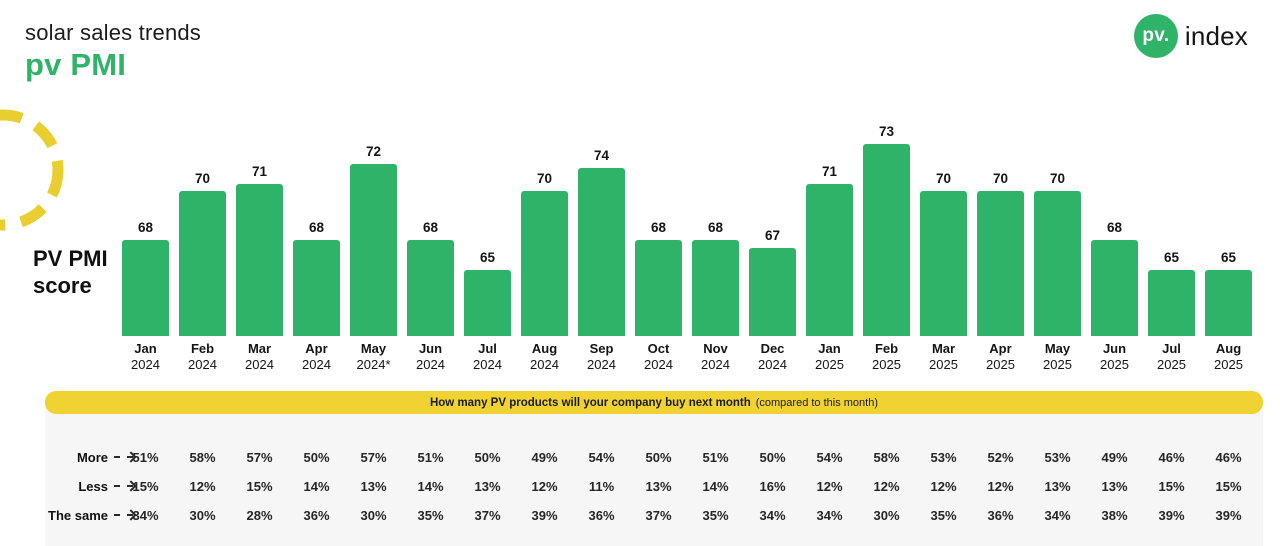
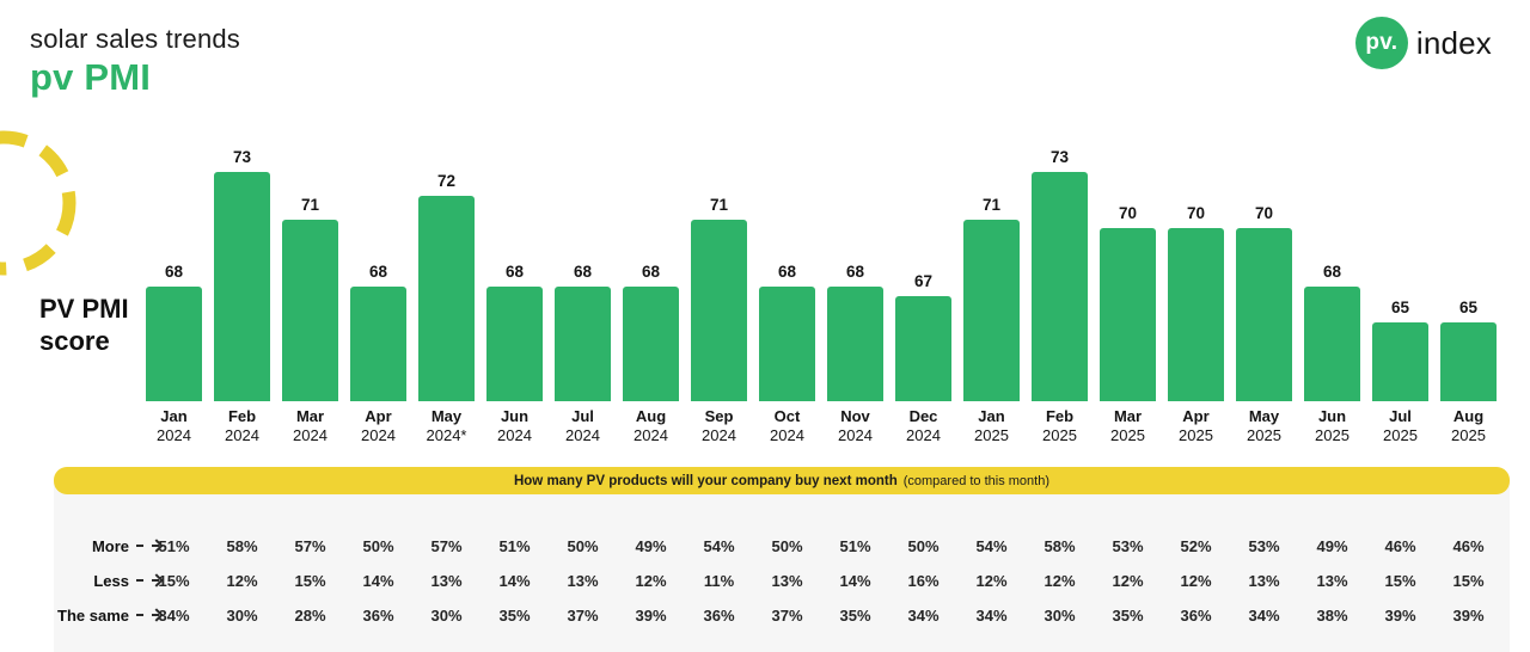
Feb 2024: 70 -> 73
Jul 2024: 65 -> 68
Aug 2024: 70 -> 68
Sep 2024: 74 -> 71
